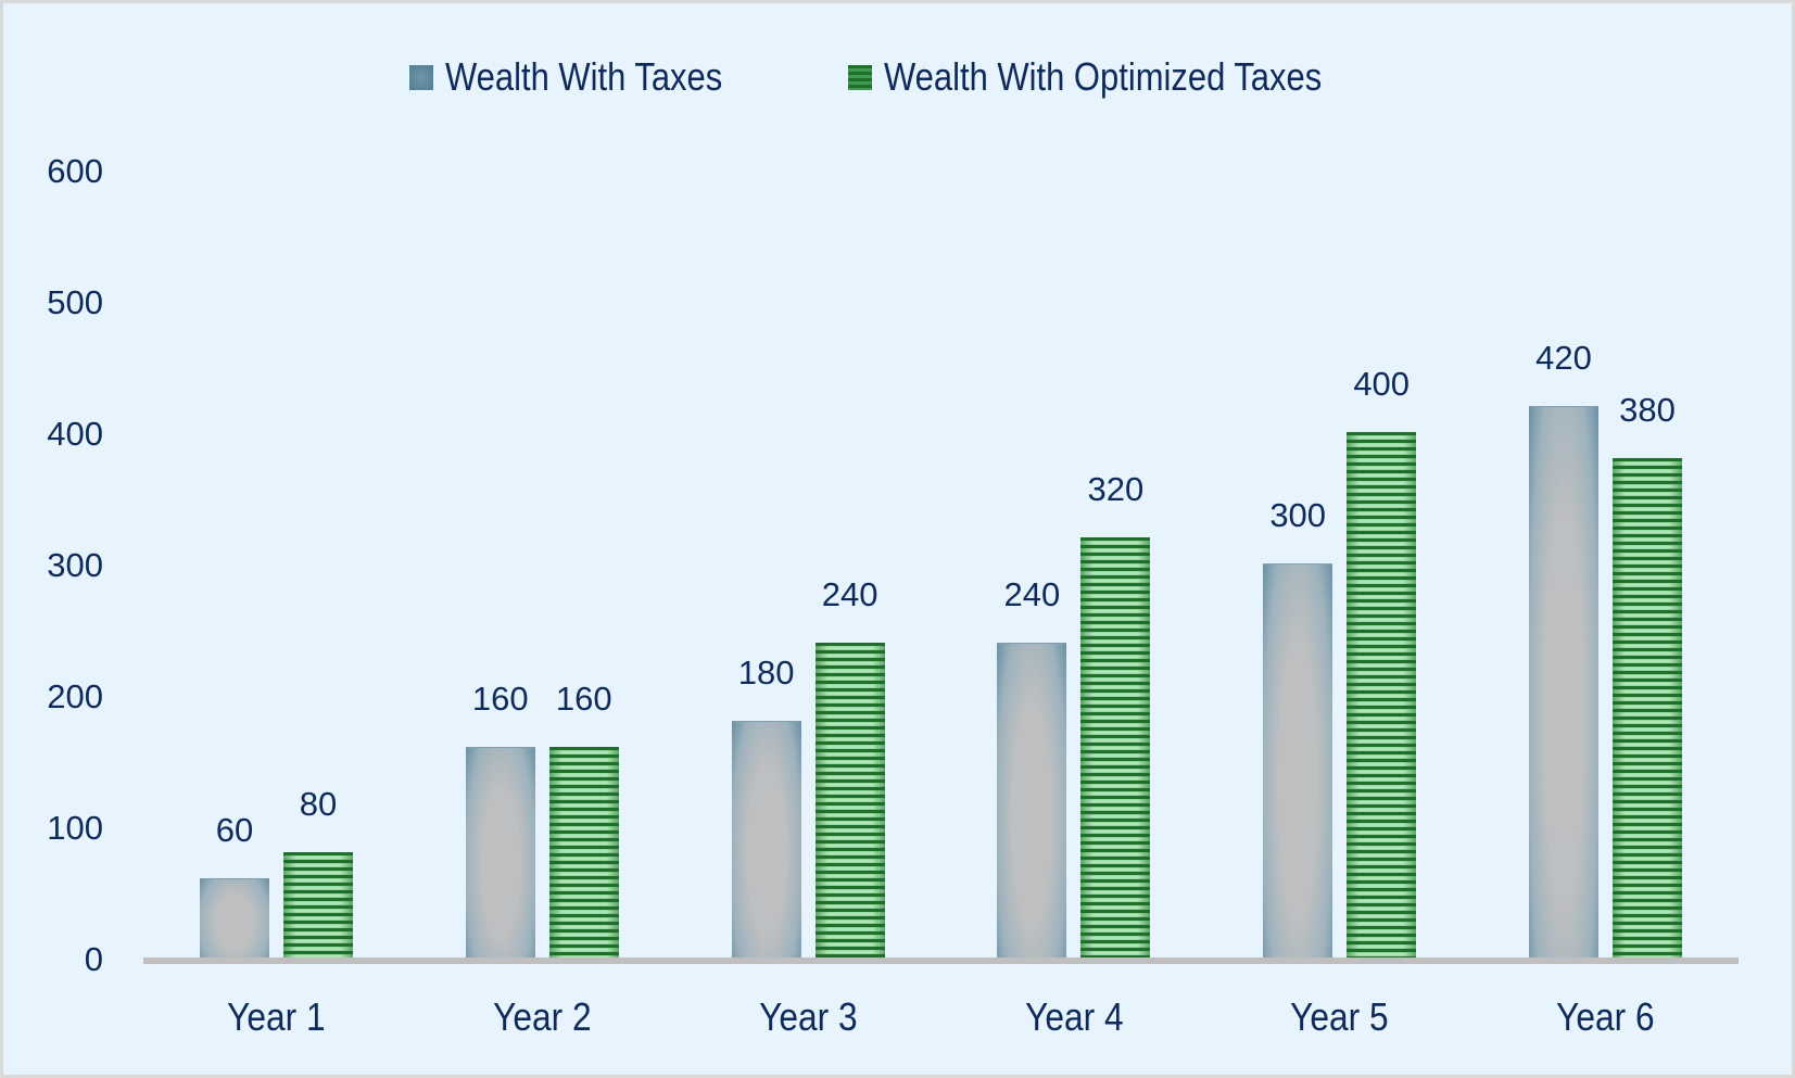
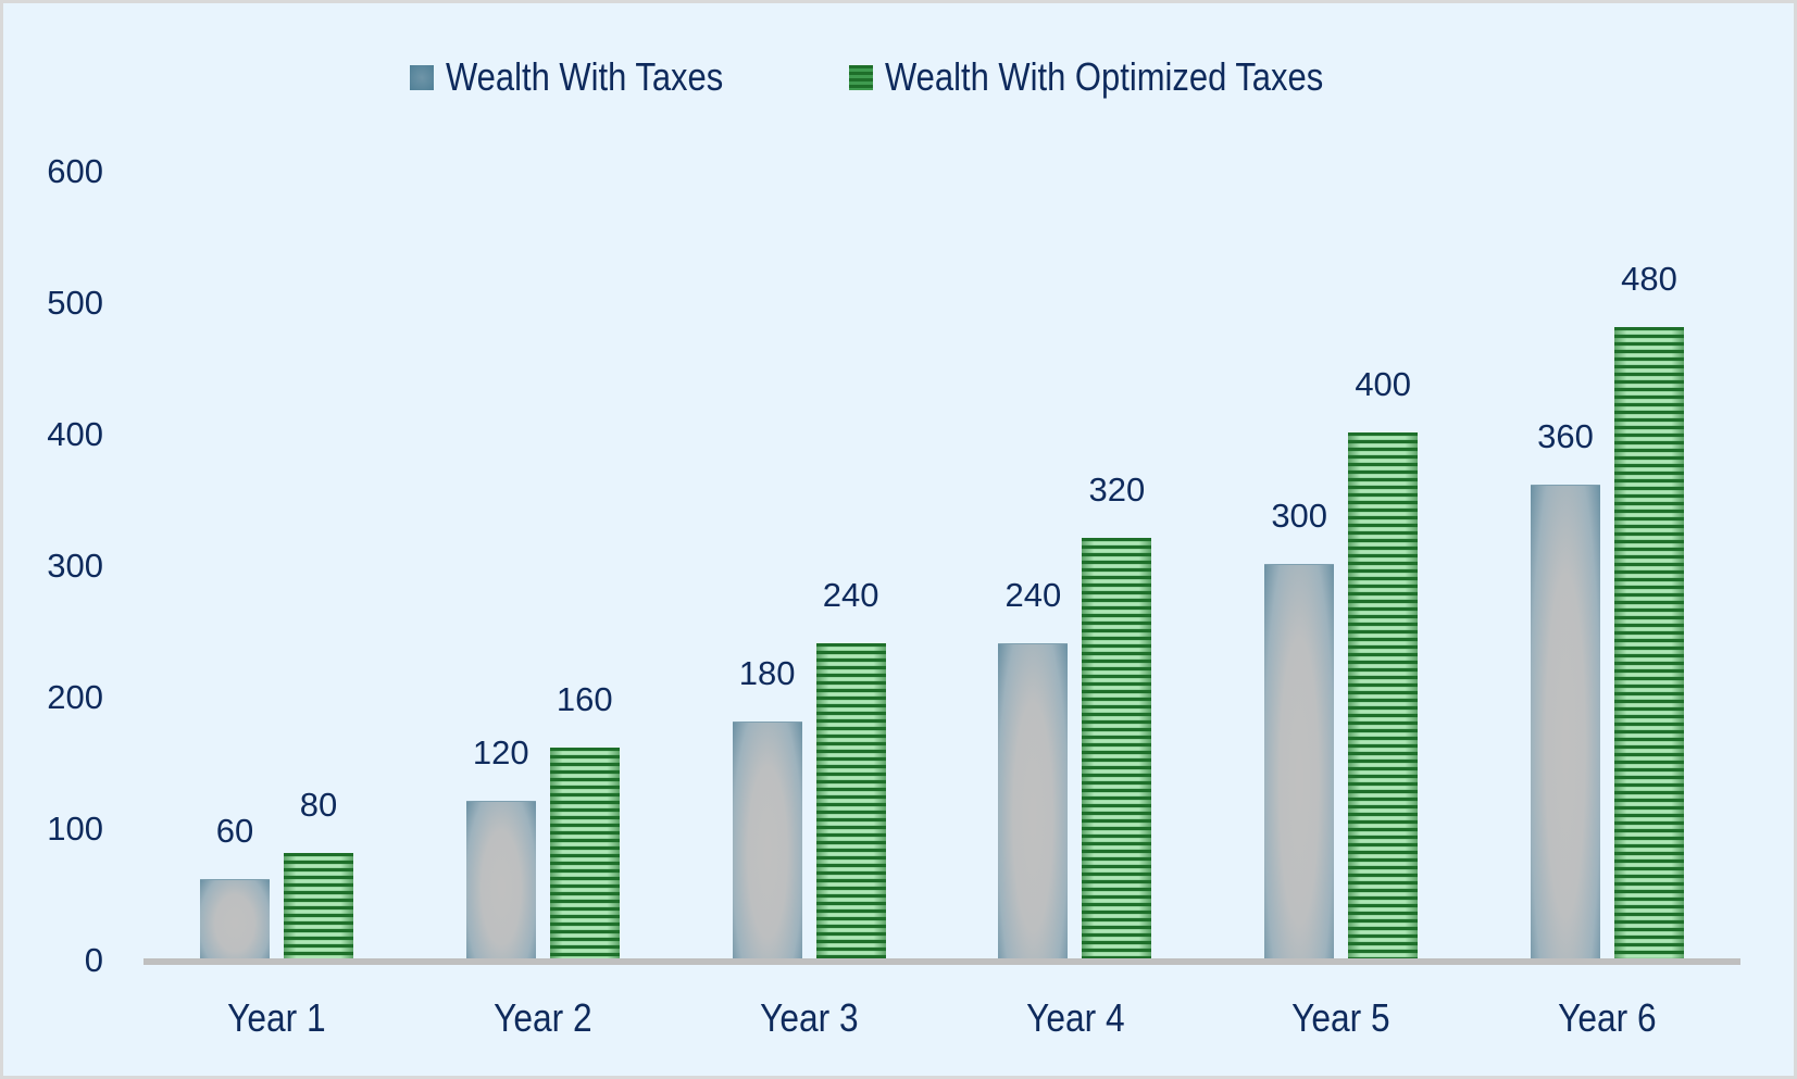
Wealth With Taxes/Year 2: 160 -> 120
Wealth With Taxes/Year 6: 420 -> 360
Wealth With Optimized Taxes/Year 6: 380 -> 480
